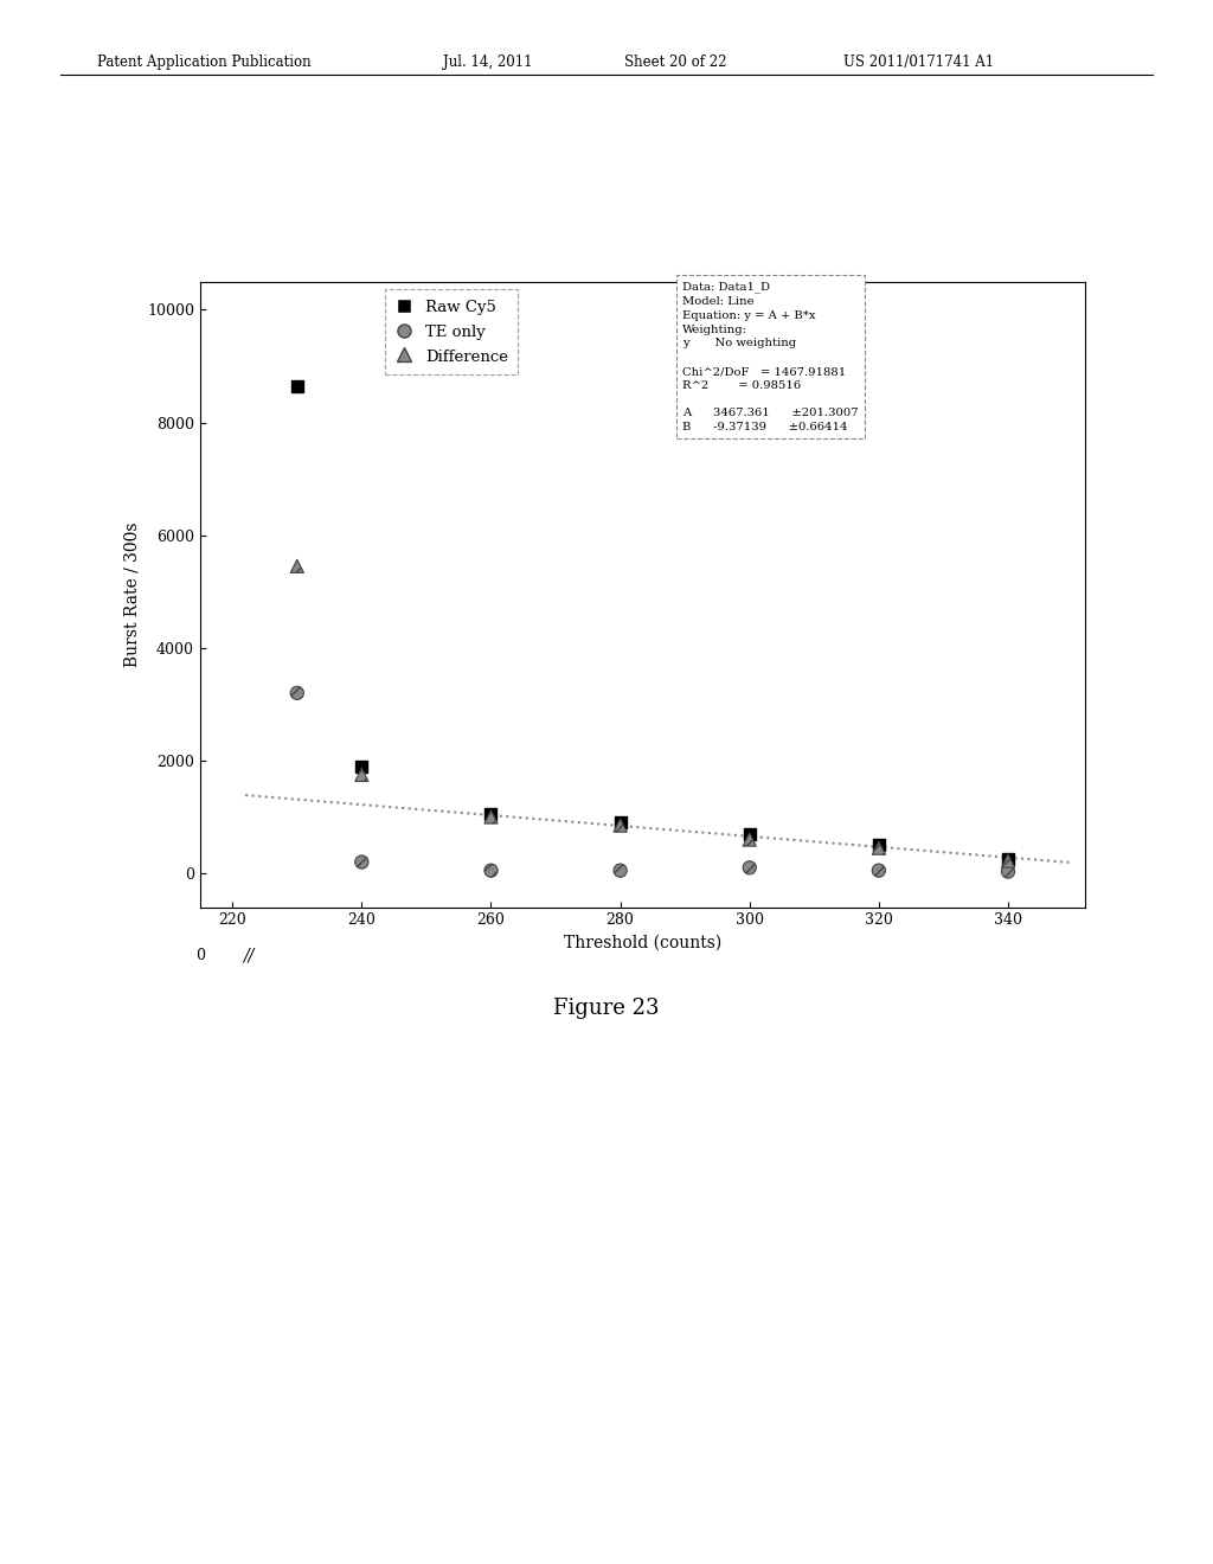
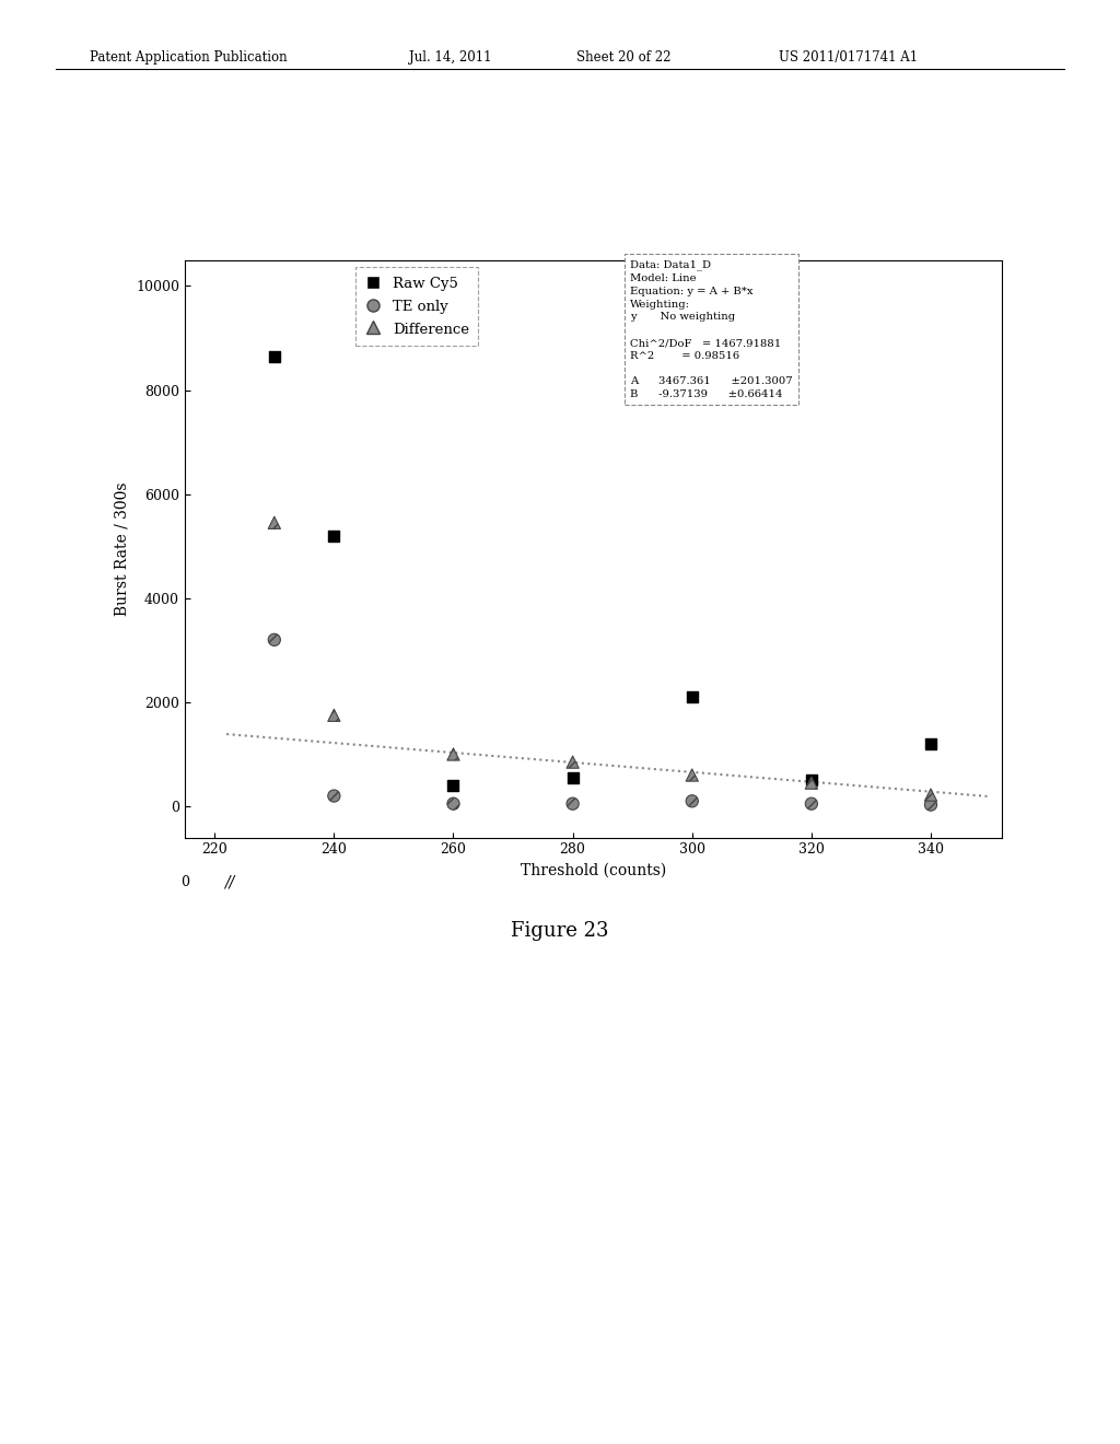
Raw Cy5/240: 1900 -> 5200
Raw Cy5/260: 1050 -> 400
Raw Cy5/280: 900 -> 550
Raw Cy5/300: 700 -> 2100
Raw Cy5/340: 250 -> 1200
